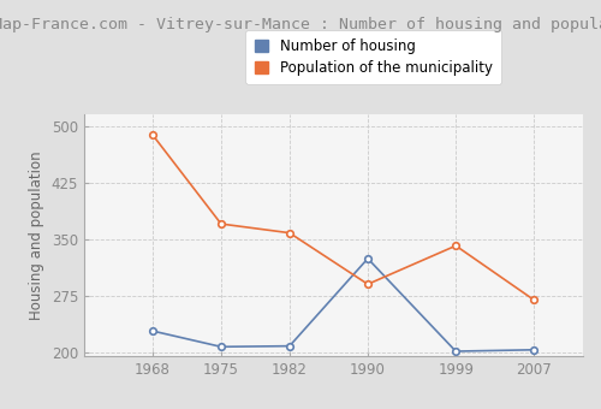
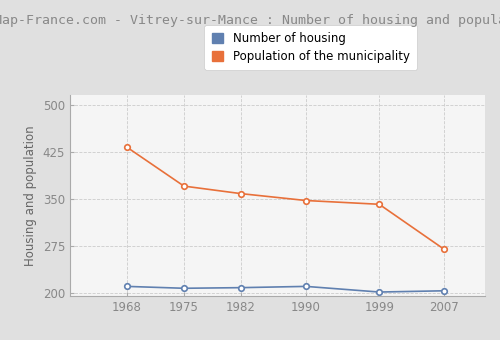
Number of housing/1968: 228 -> 210
Population of the municipality/1968: 488 -> 432
Number of housing/1990: 324 -> 210
Population of the municipality/1990: 290 -> 347
